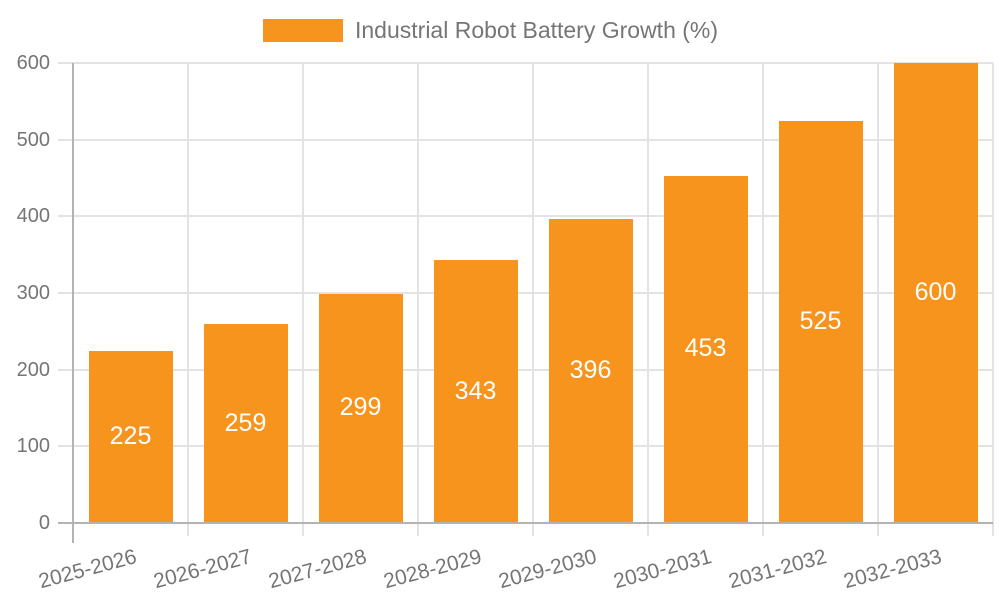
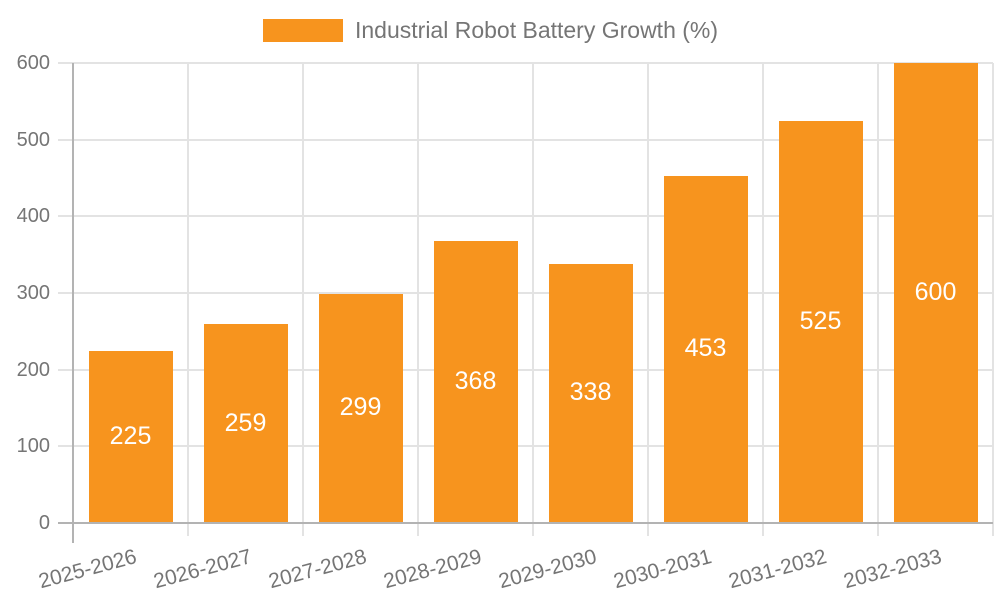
2028-2029: 343 -> 368
2029-2030: 396 -> 338
